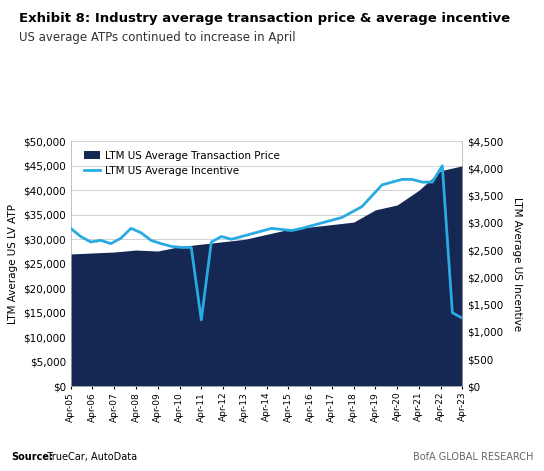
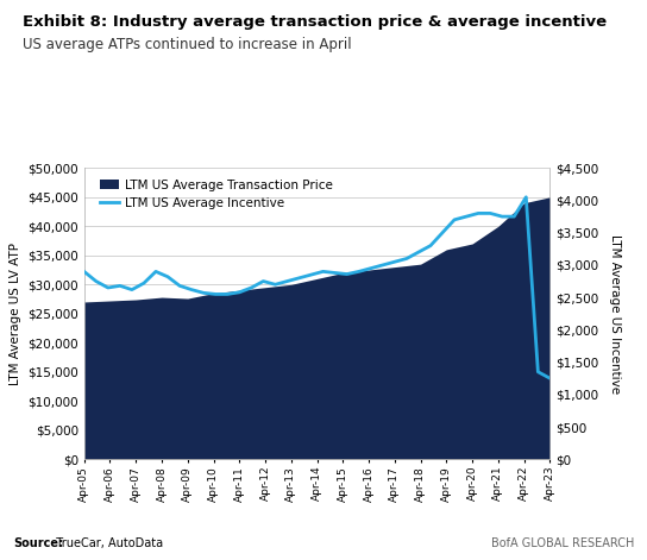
LTM US Average Incentive/Apr-11: $1,220 -> $2,580
